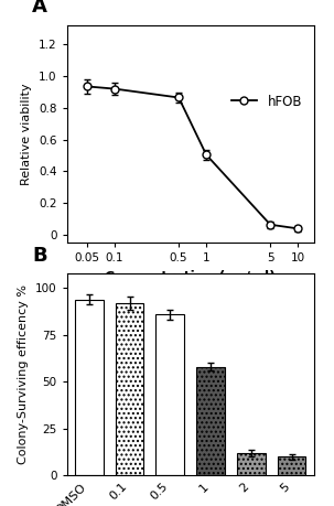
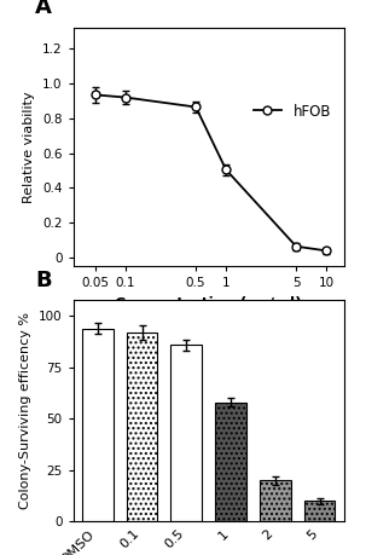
2: 12 -> 20
